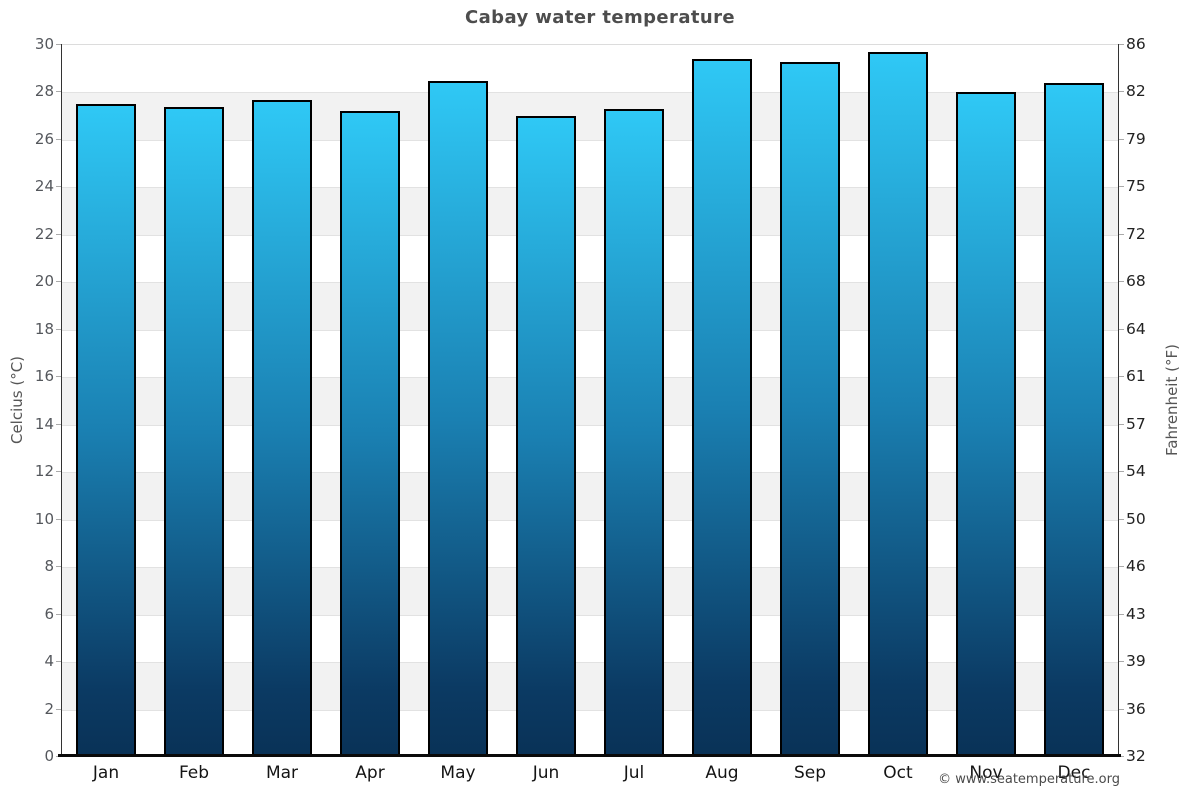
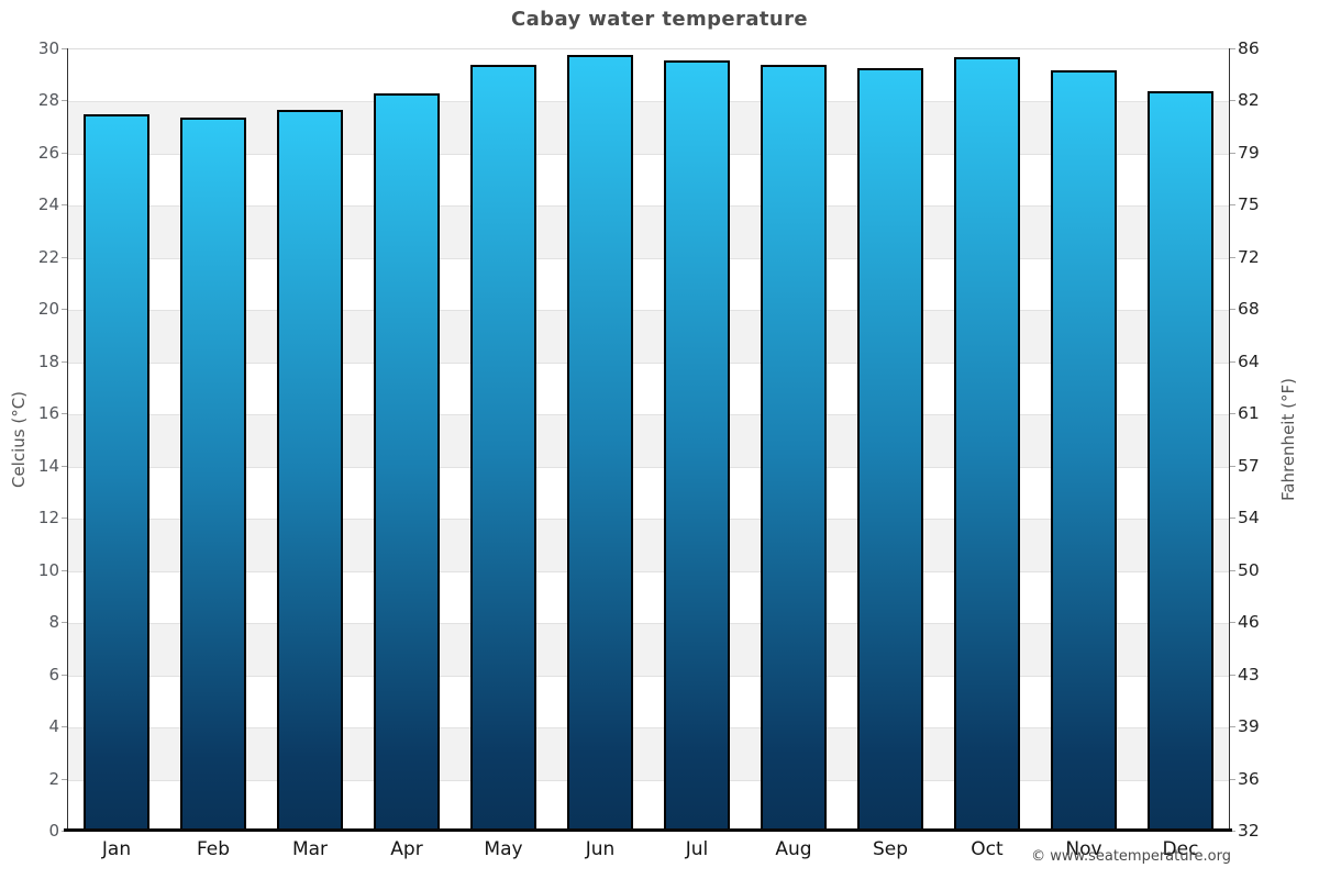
Apr: 27.2 -> 28.3
May: 28.5 -> 29.4
Jun: 27.0 -> 29.8
Jul: 27.3 -> 29.6
Nov: 28.0 -> 29.2
